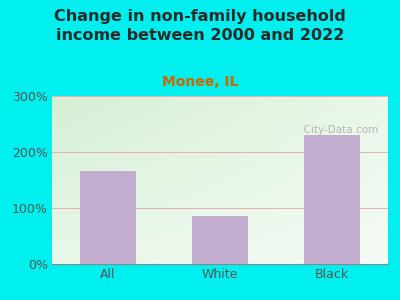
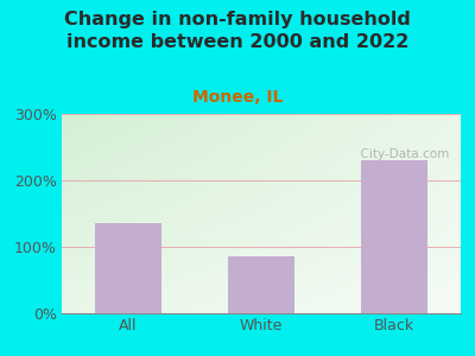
All: 166% -> 135%
